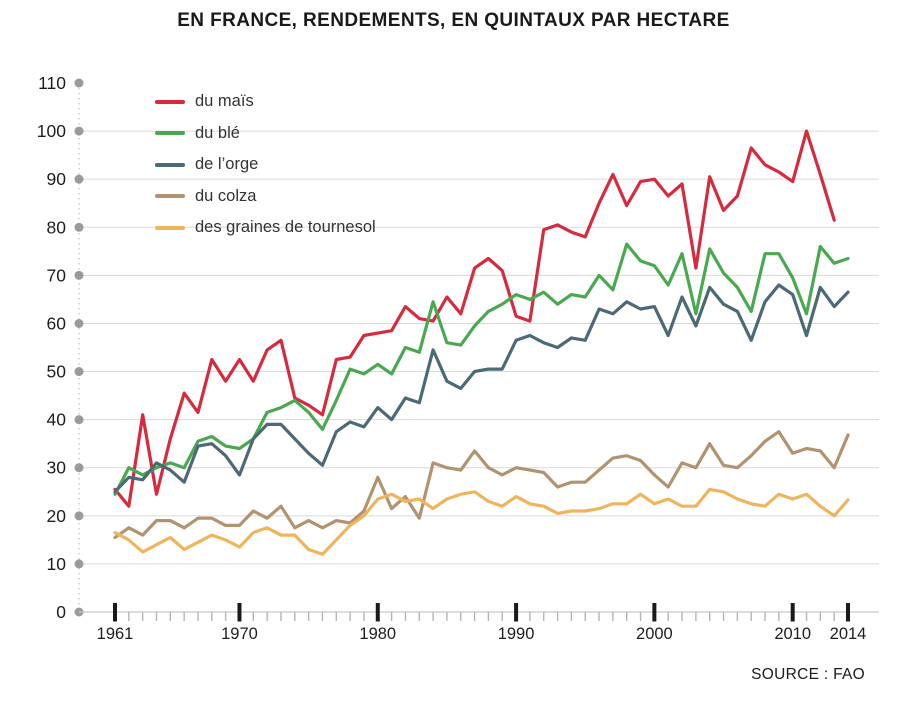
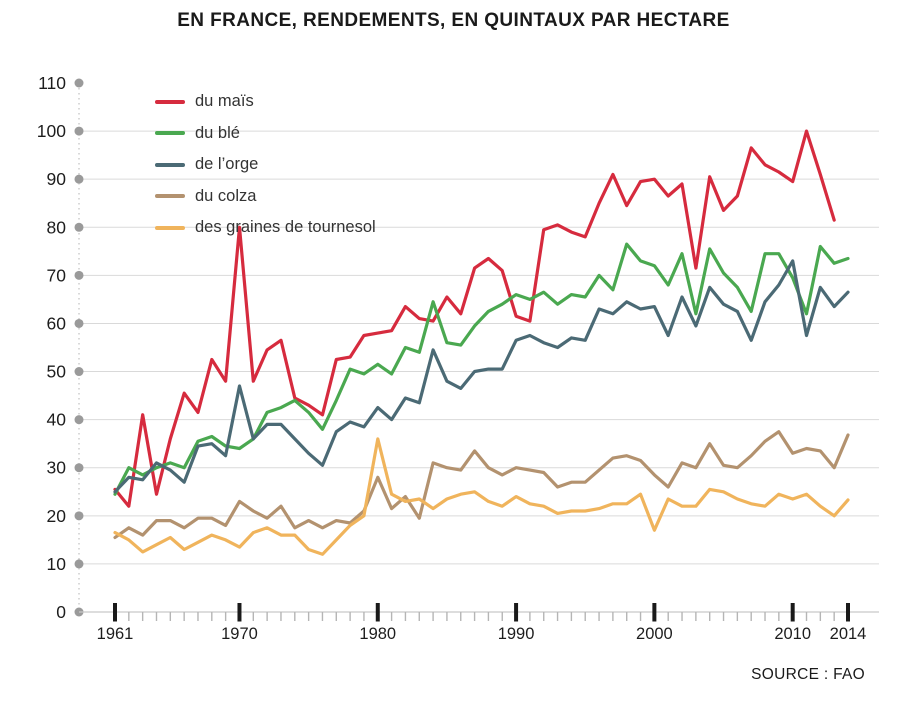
du maïs/1970: 52 -> 80
de l’orge/1970: 28 -> 47
du colza/1970: 18 -> 23
des graines de tournesol/1980: 24 -> 36
des graines de tournesol/2000: 22 -> 17
de l’orge/2010: 66 -> 73
